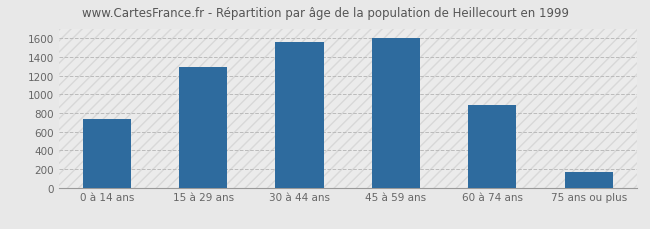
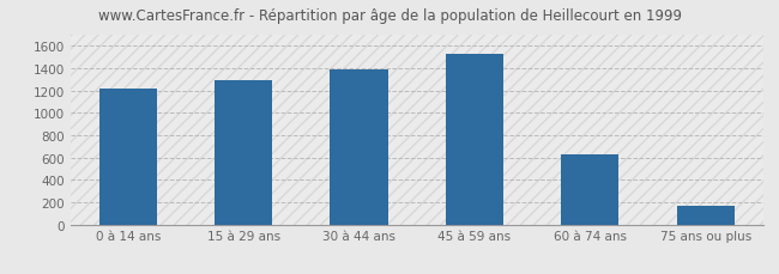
0 à 14 ans: 740 -> 1220
30 à 44 ans: 1560 -> 1380
45 à 59 ans: 1600 -> 1520
60 à 74 ans: 880 -> 620
